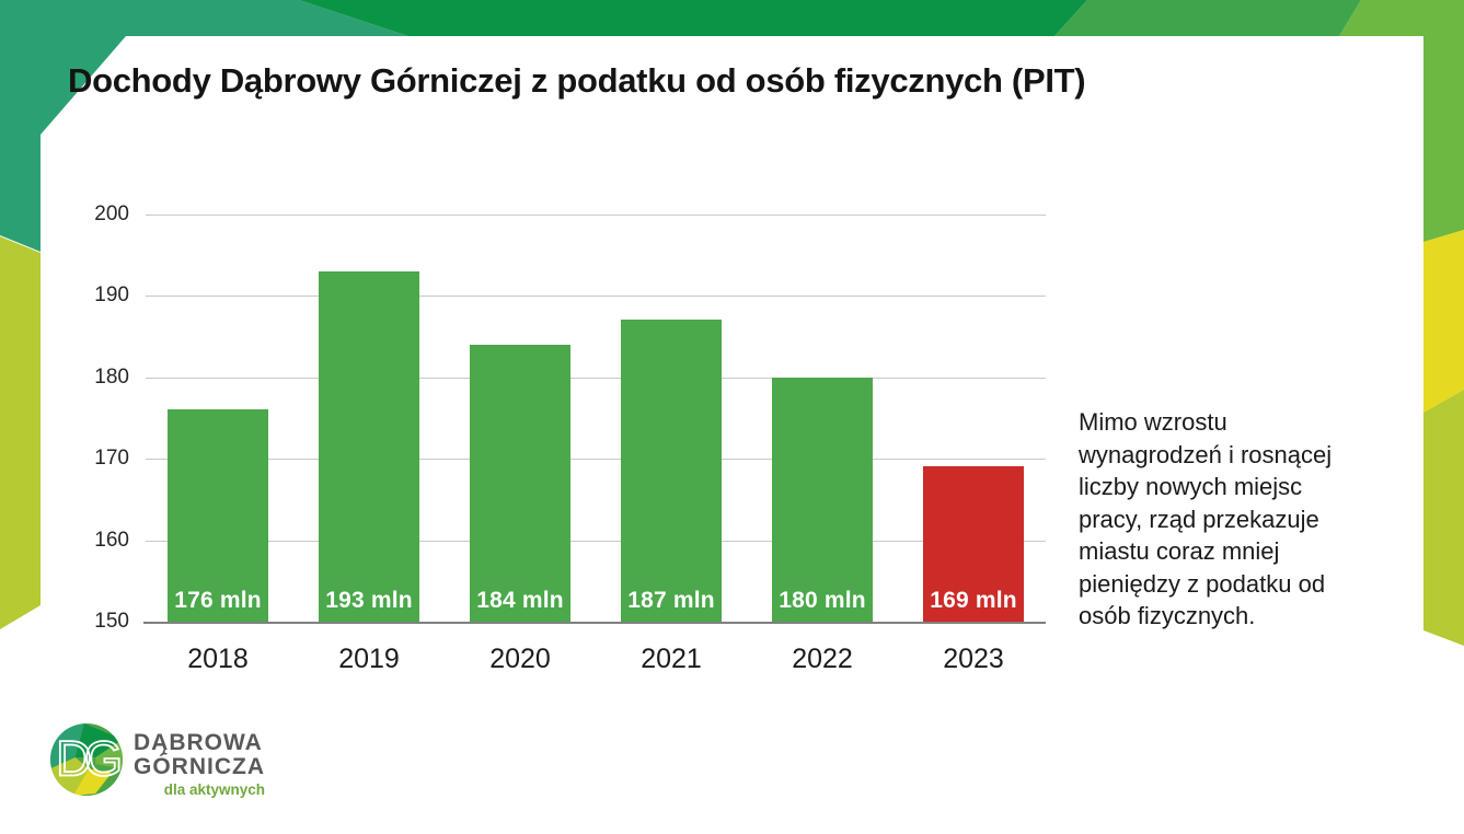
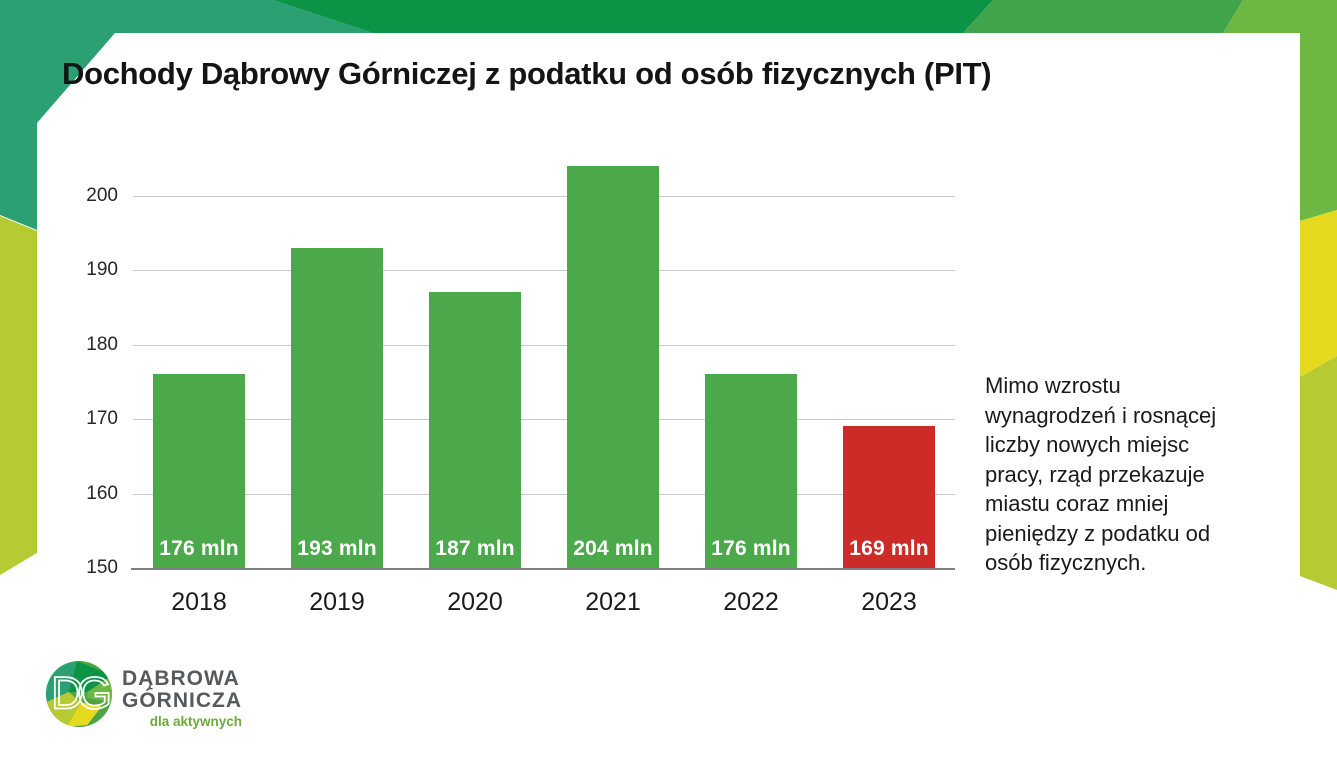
2020: 184 -> 187
2021: 187 -> 204
2022: 180 -> 176
